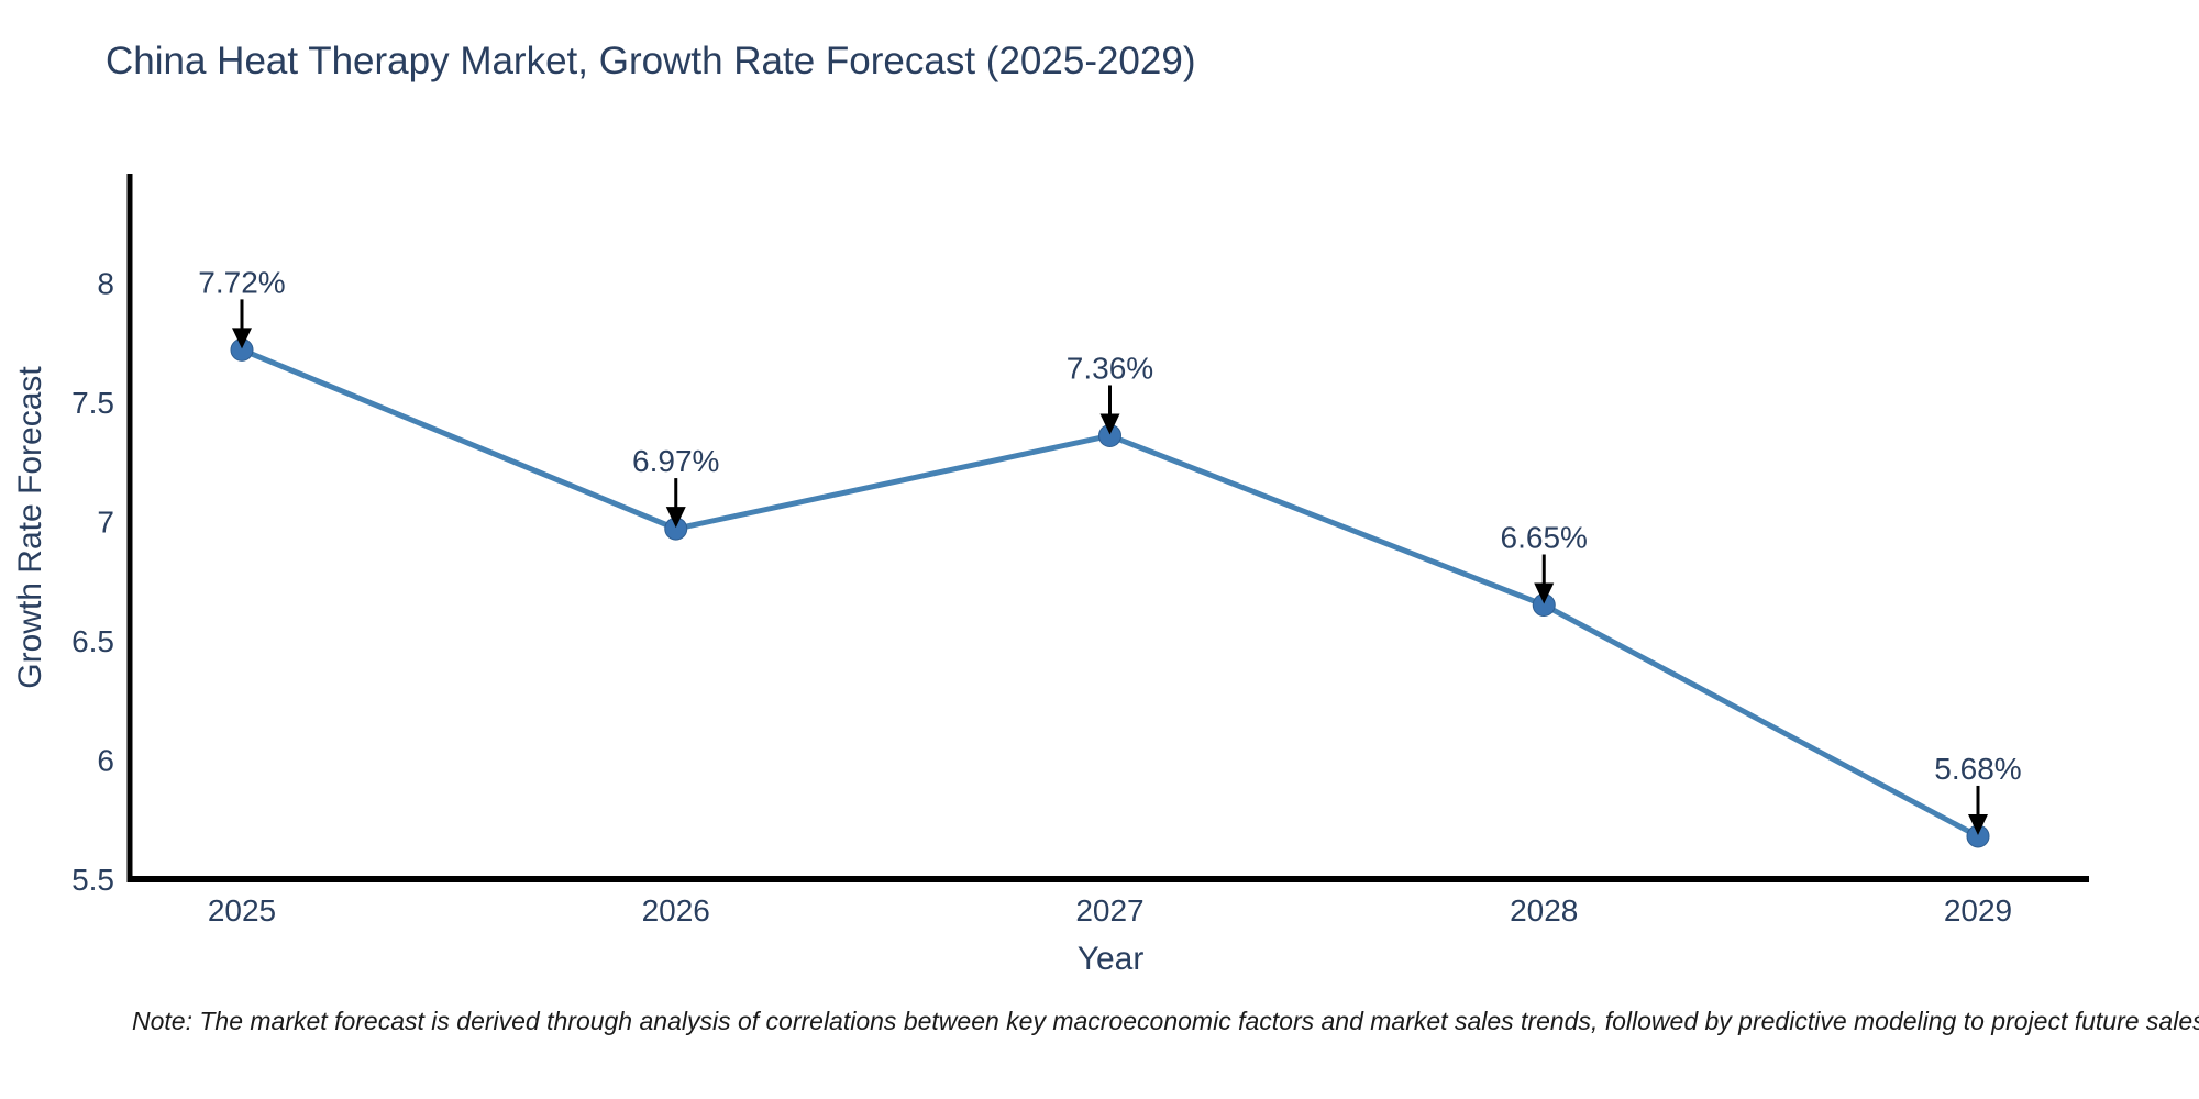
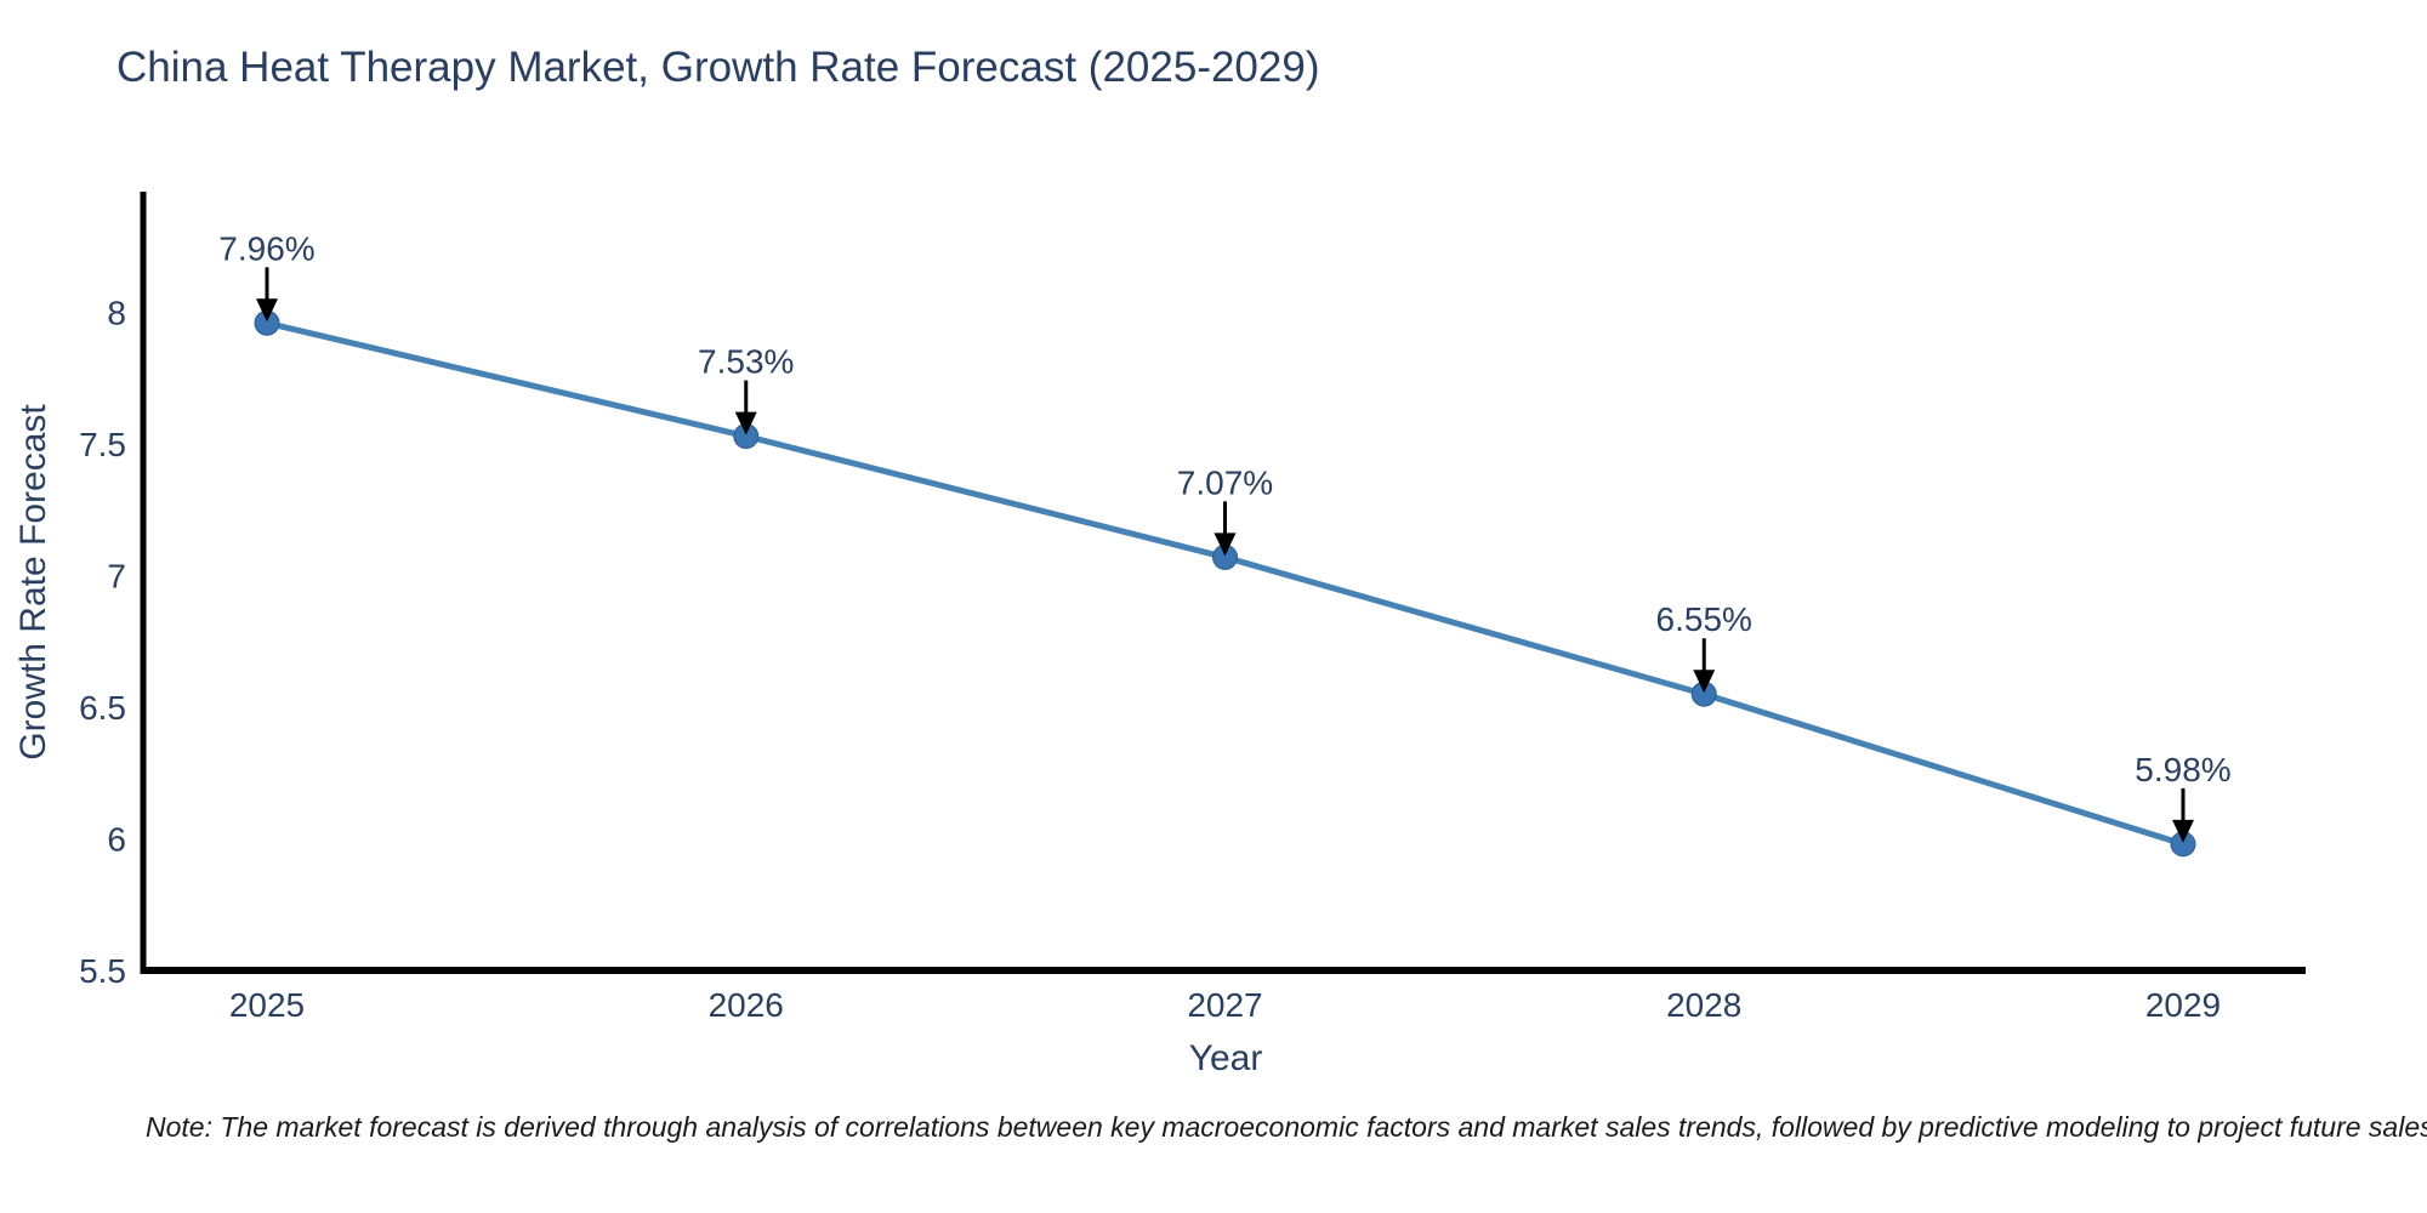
2025: 7.72% -> 7.96%
2026: 6.97% -> 7.53%
2027: 7.36% -> 7.07%
2028: 6.65% -> 6.55%
2029: 5.68% -> 5.98%
